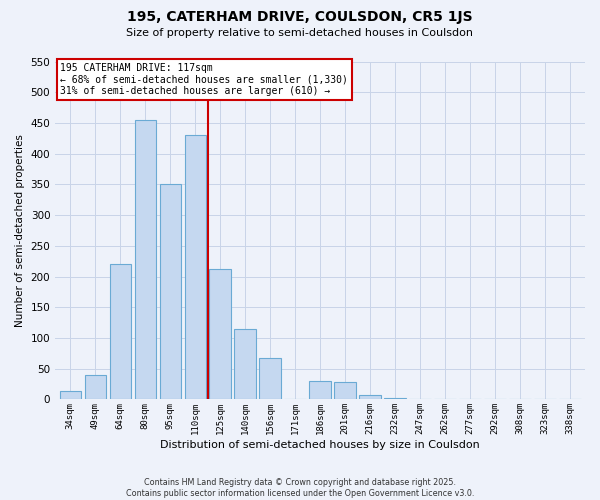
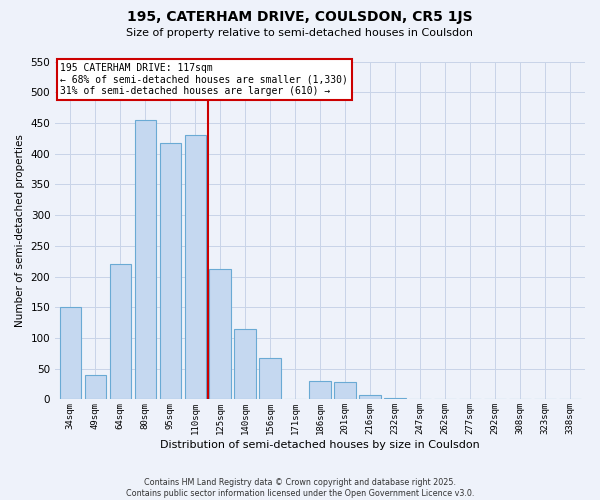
34sqm: 13 -> 150
95sqm: 350 -> 418
